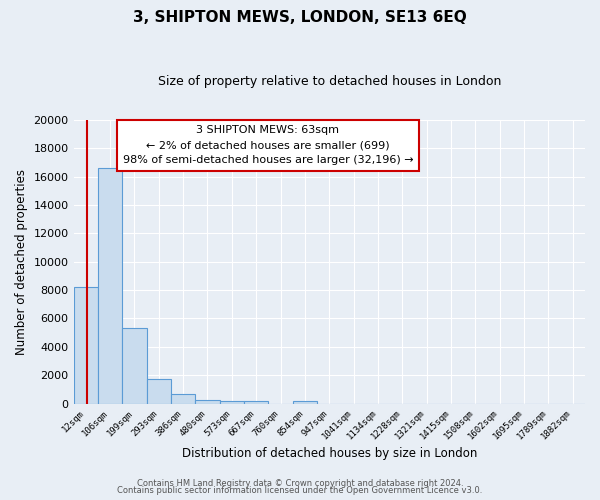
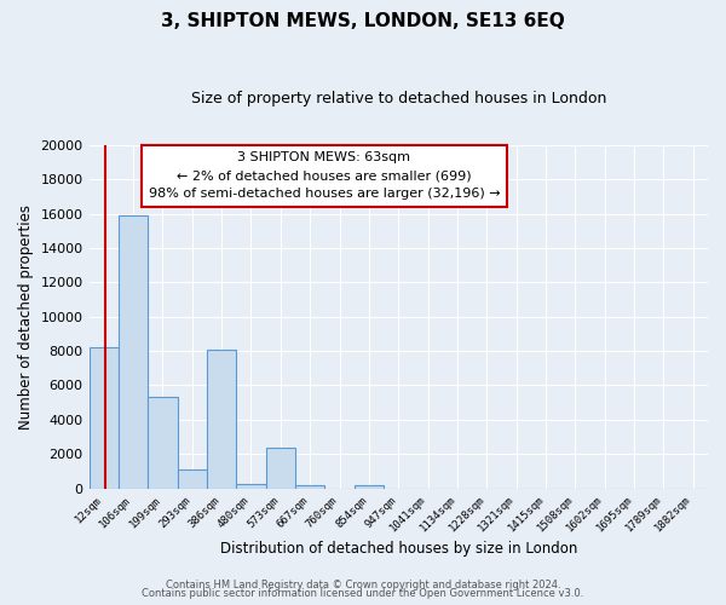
106sqm: 16600 -> 15900
293sqm: 1800 -> 1100
386sqm: 700 -> 8100
573sqm: 200 -> 2400
